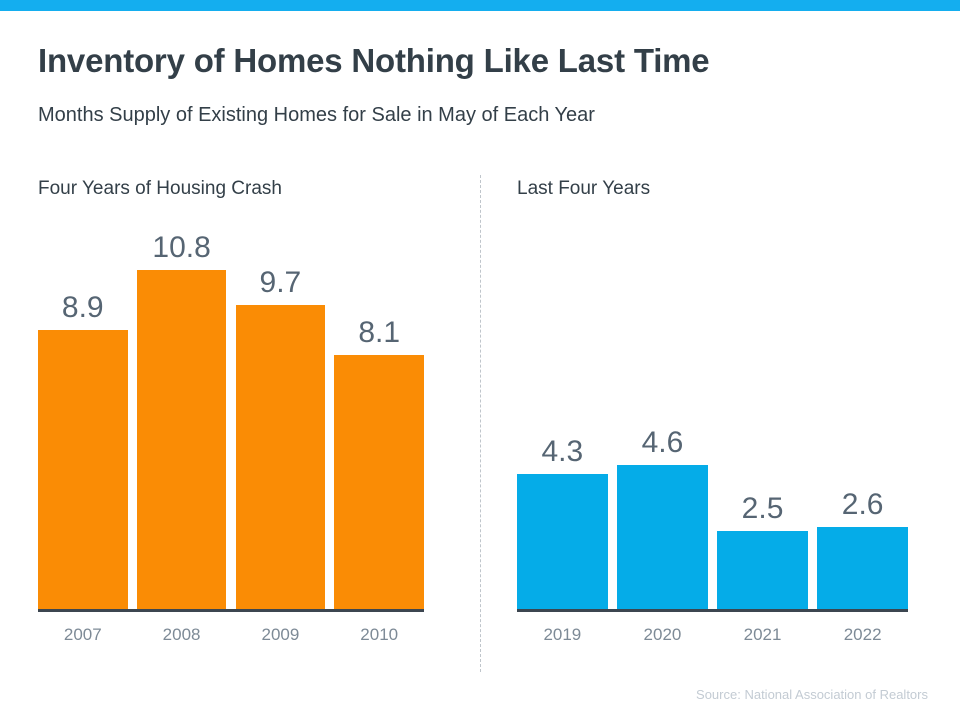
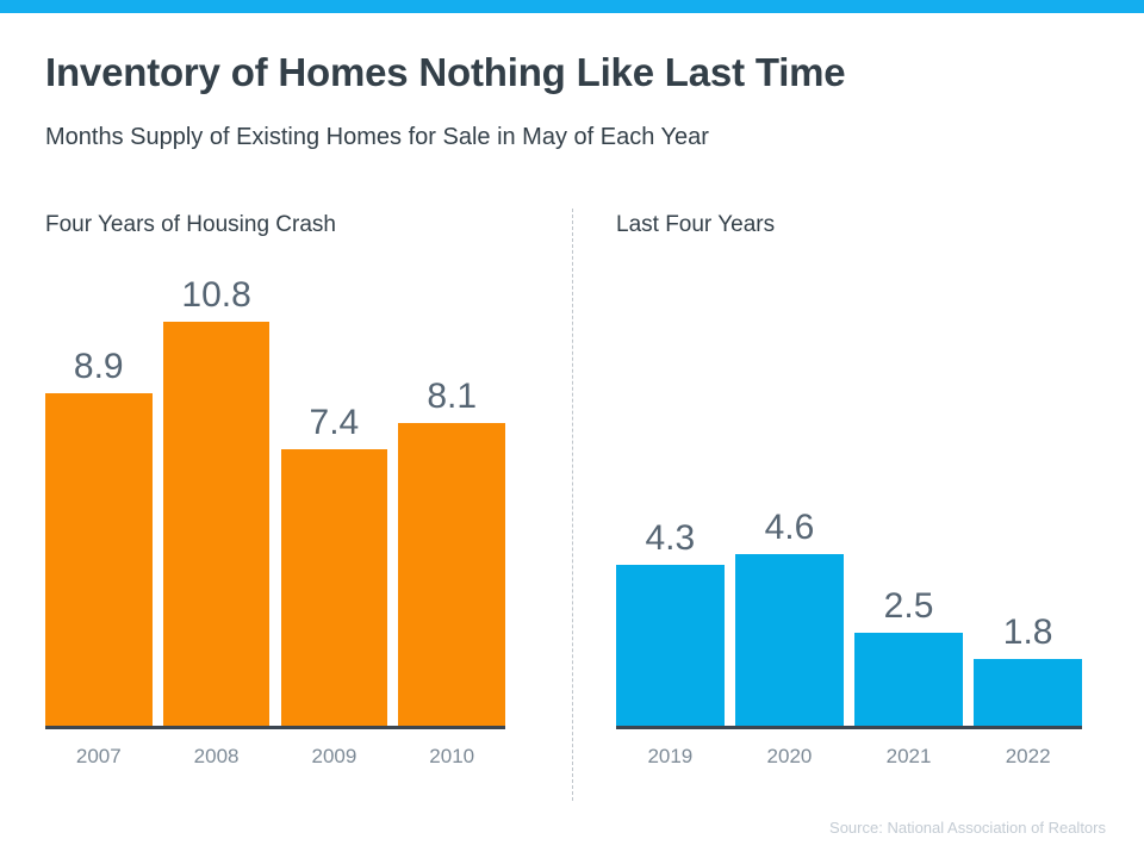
Four Years of Housing Crash/2009: 9.7 -> 7.4
Last Four Years/2022: 2.6 -> 1.8
